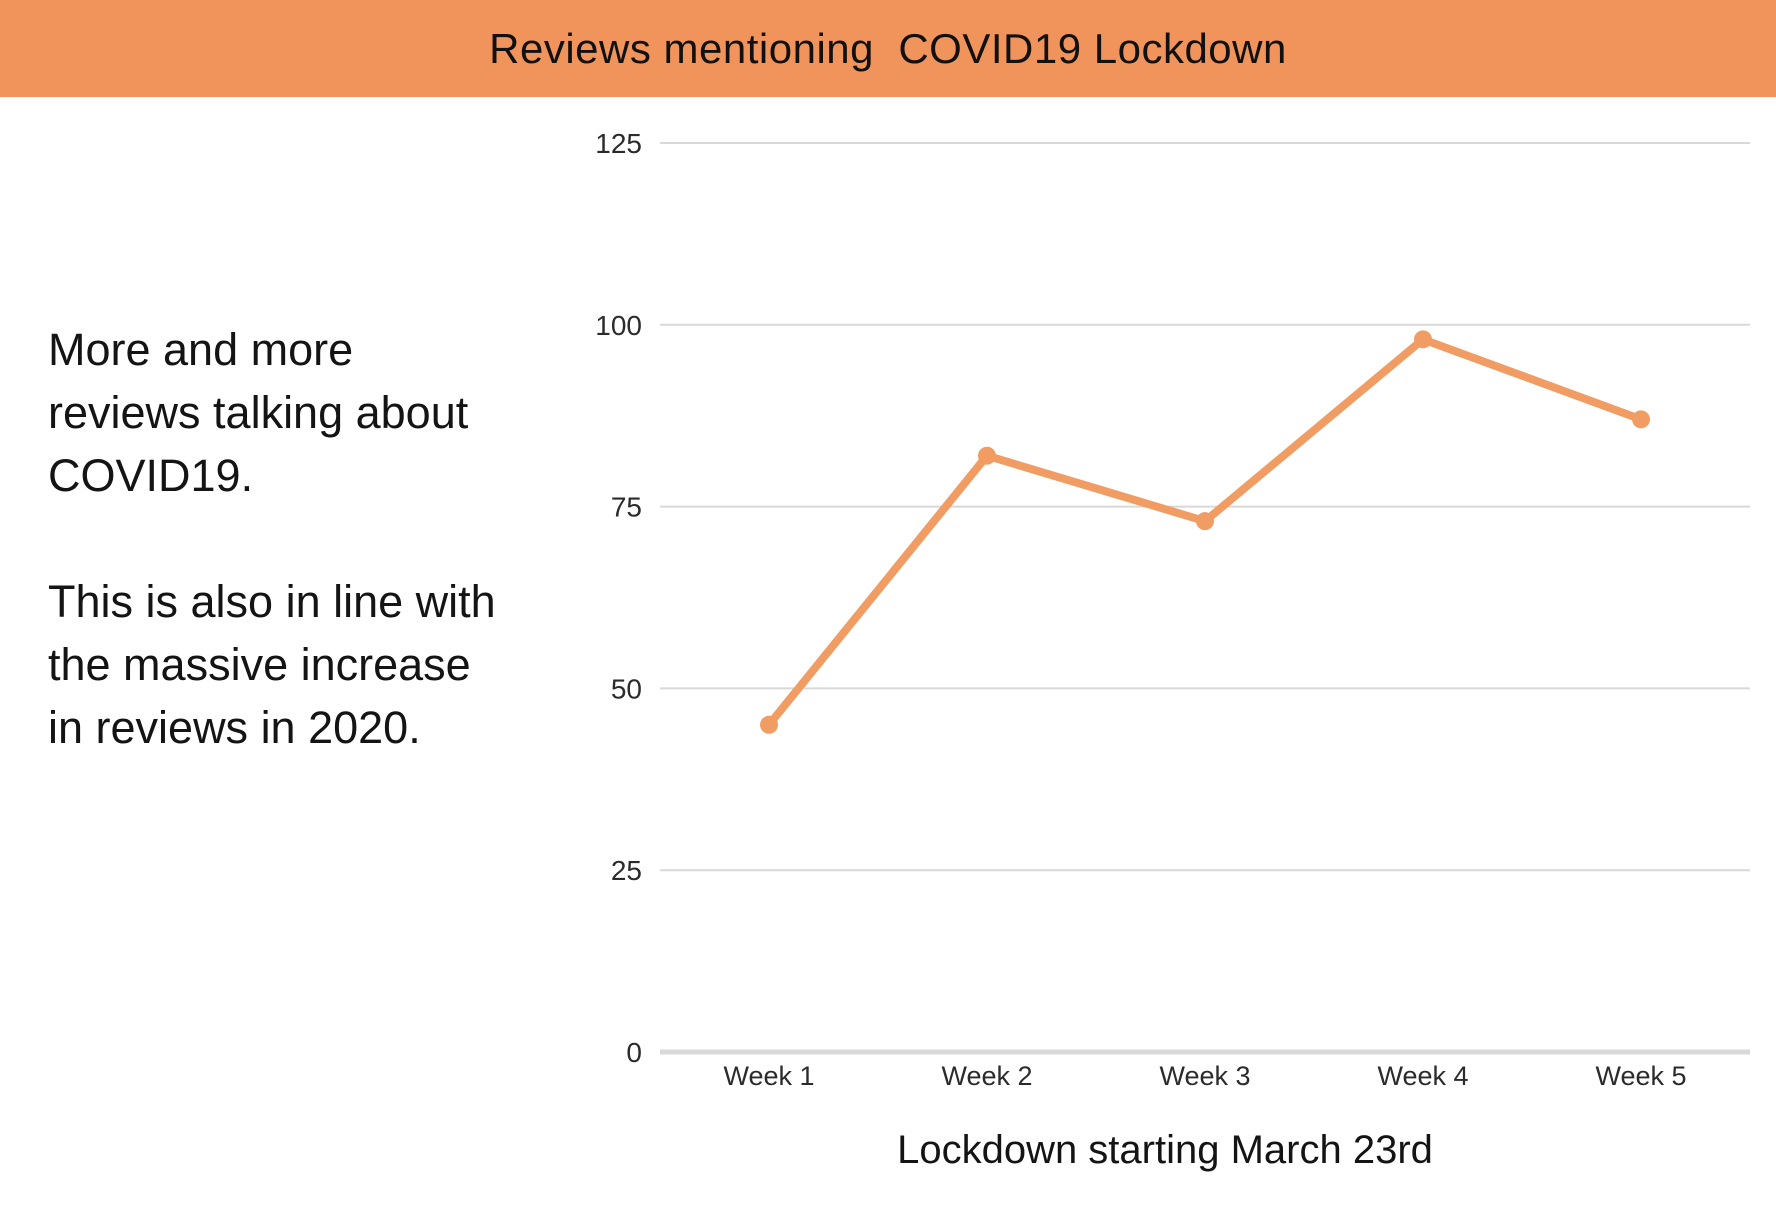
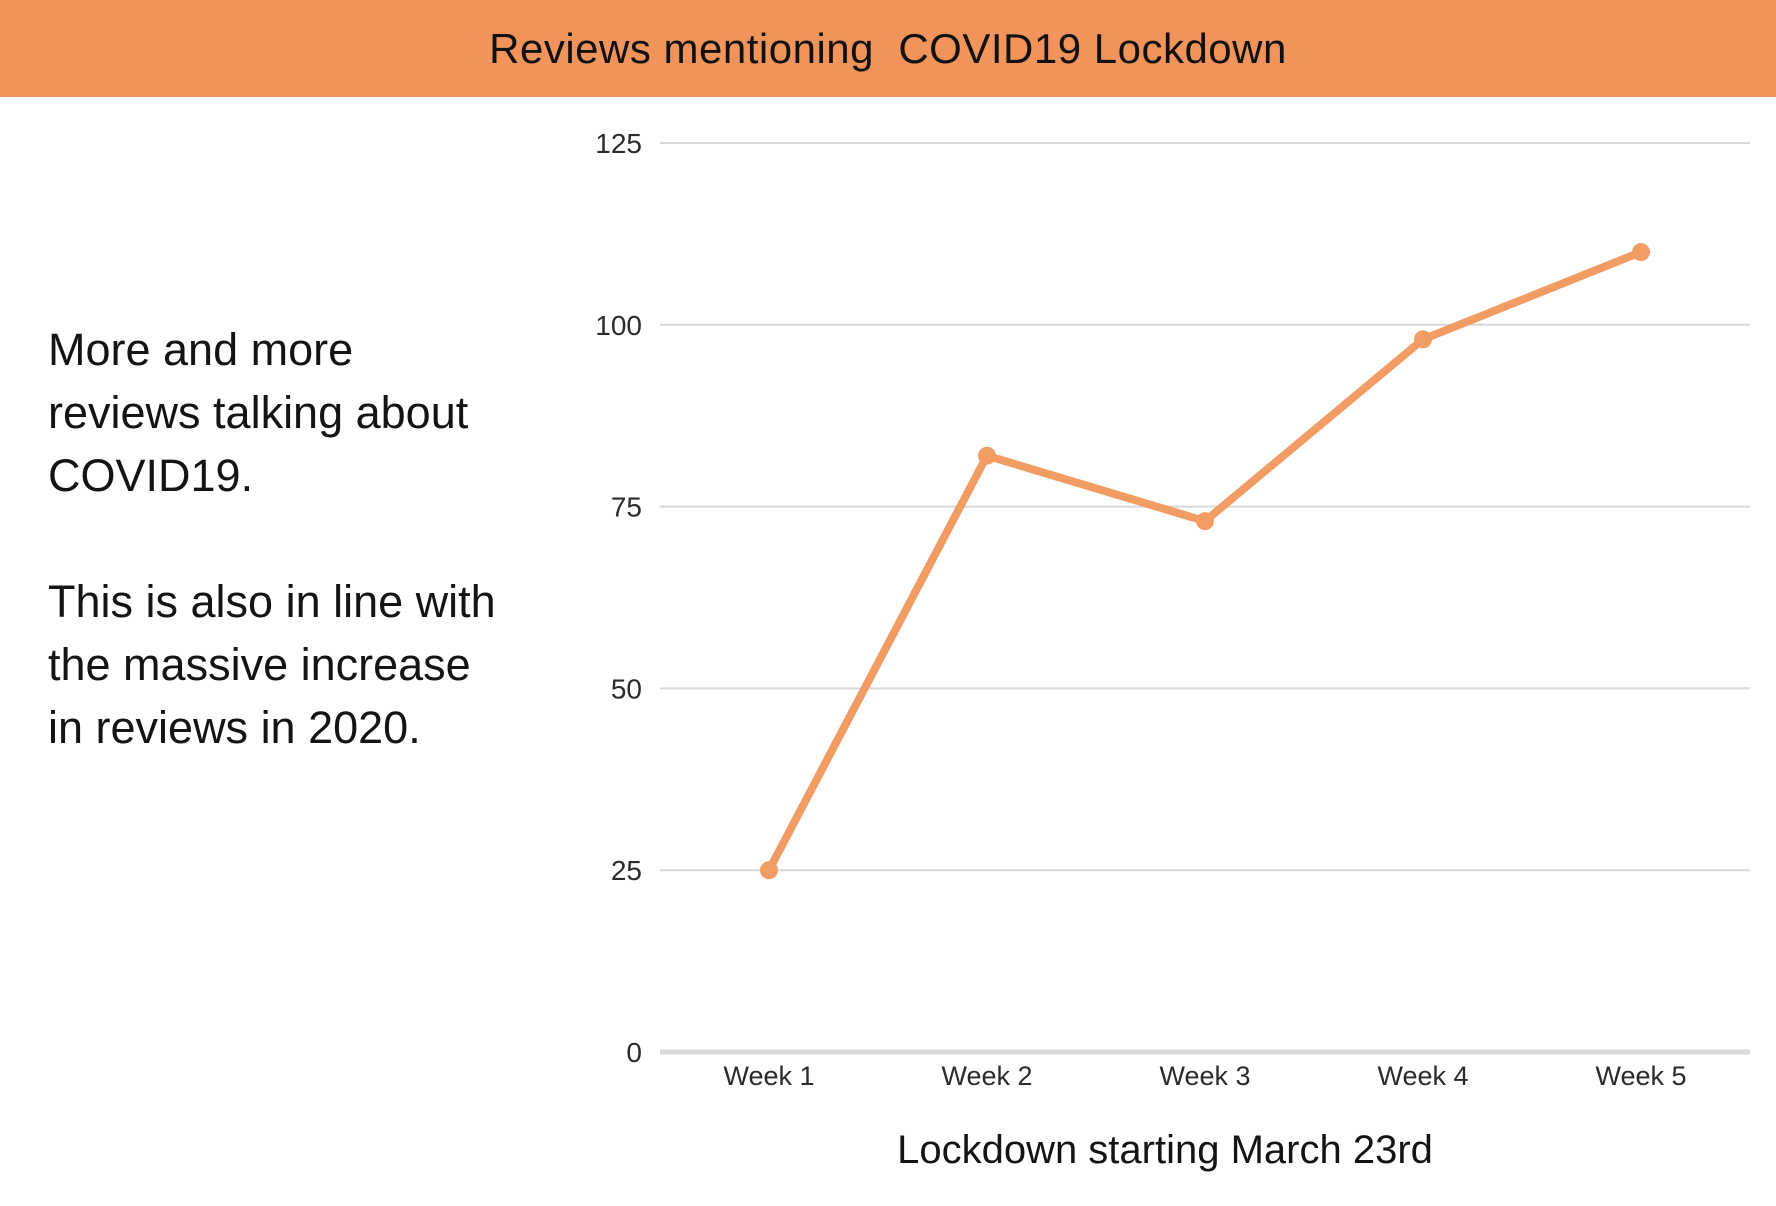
Week 1: 45 -> 25
Week 5: 87 -> 110
